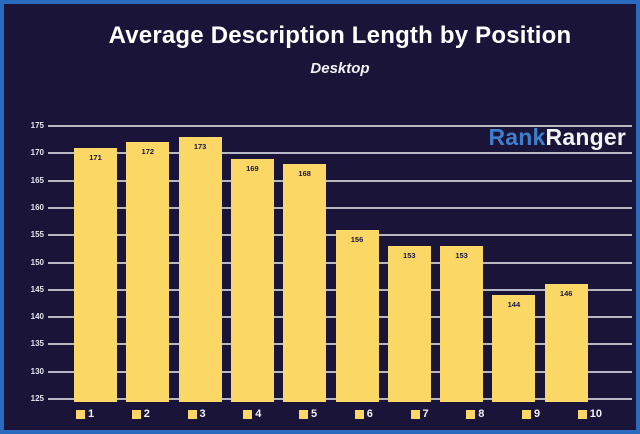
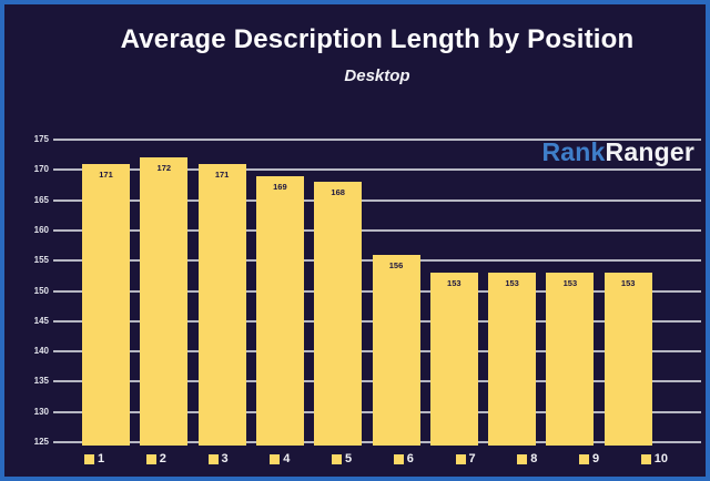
3: 173 -> 171
9: 144 -> 153
10: 146 -> 153
